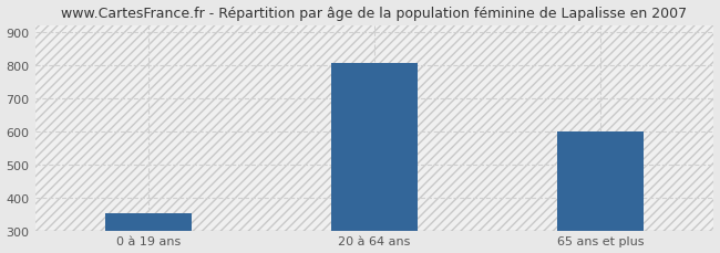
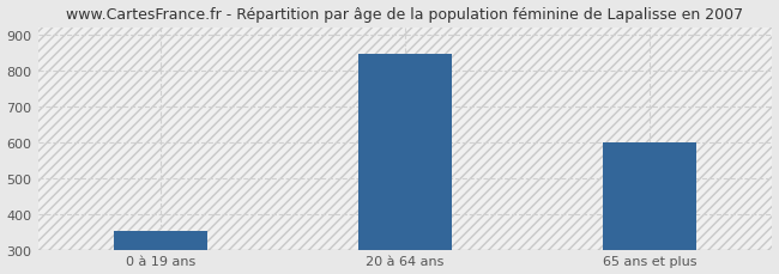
20 à 64 ans: 805 -> 847
